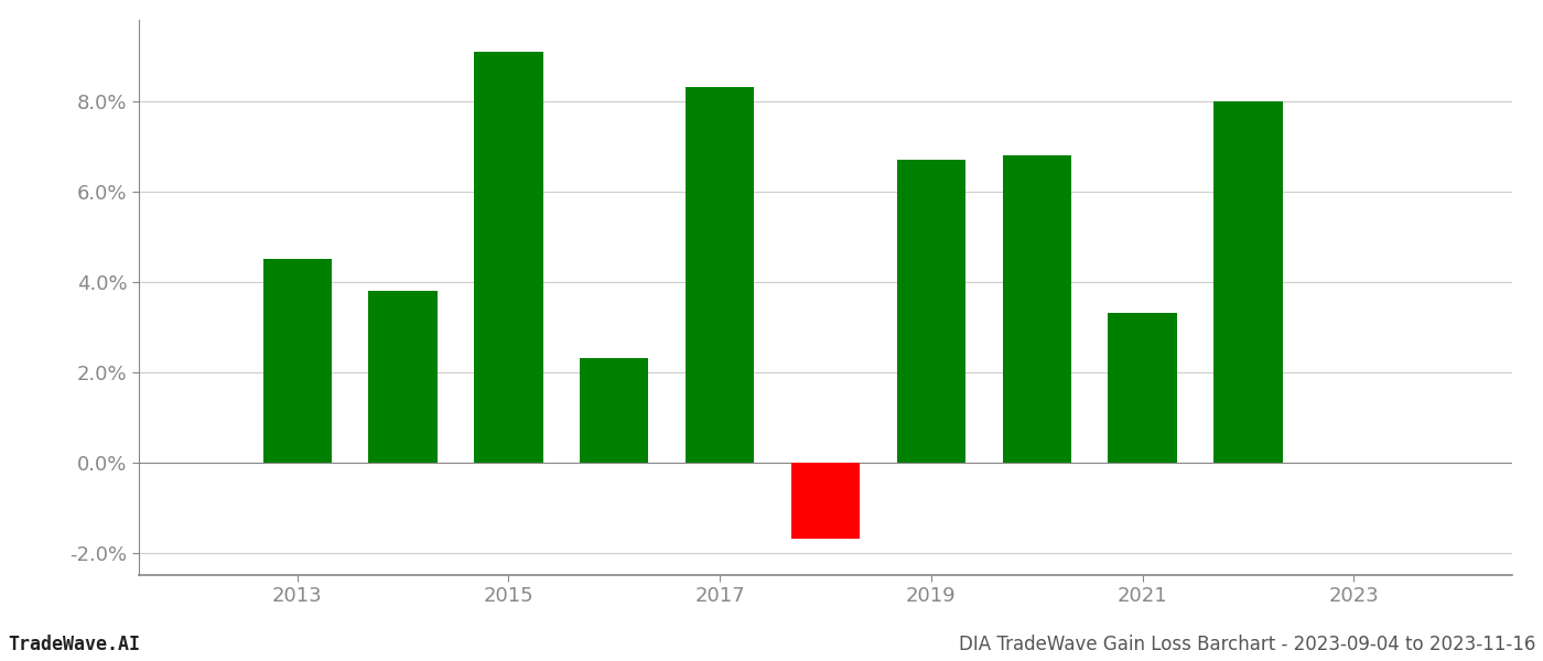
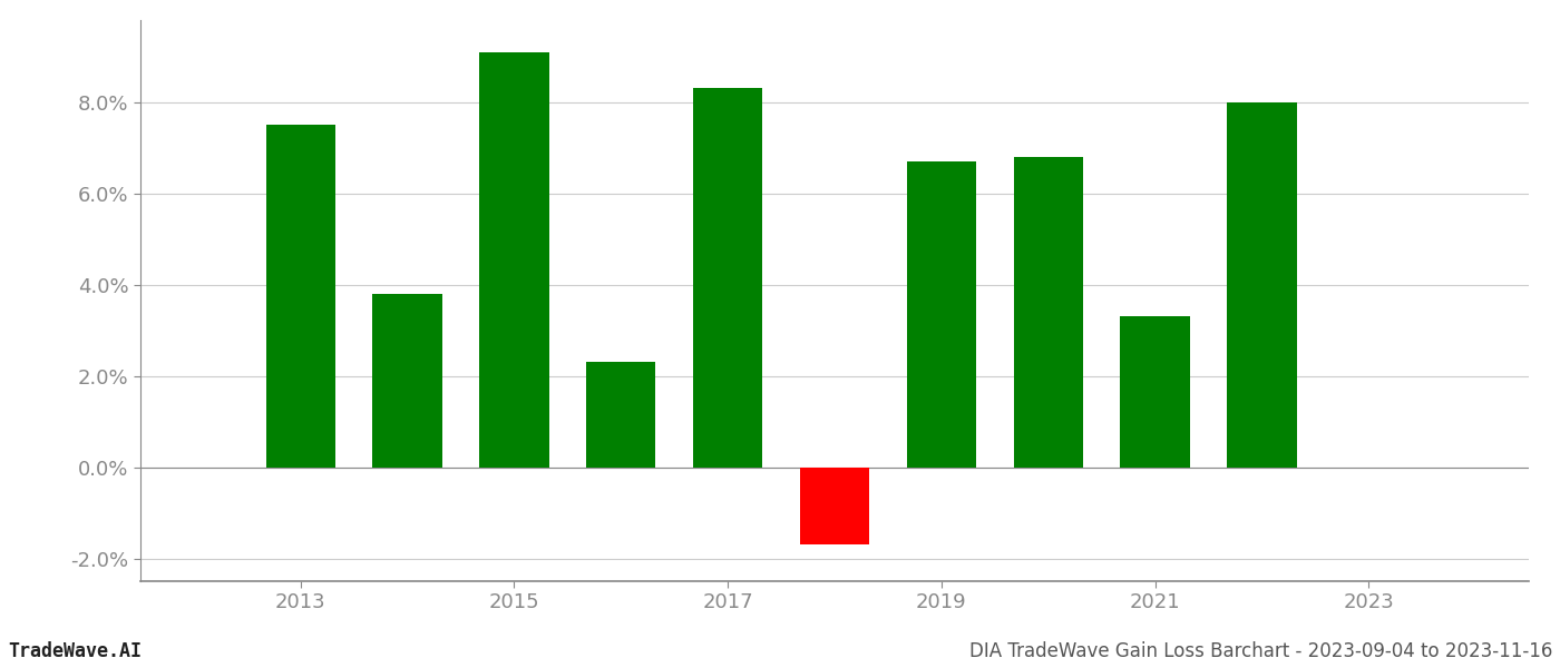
2013: 4.5% -> 7.5%
